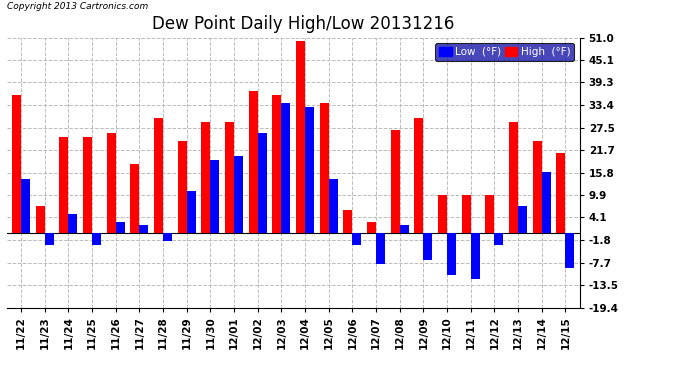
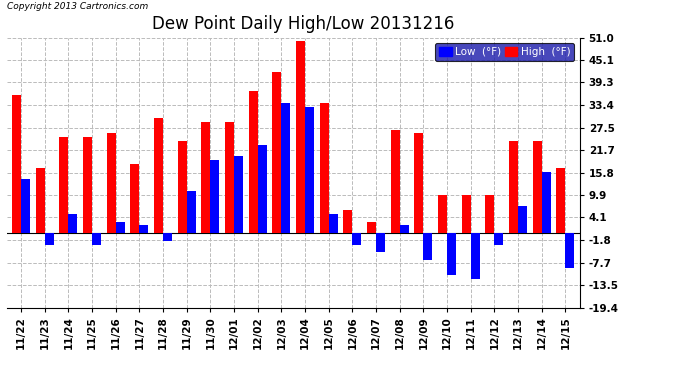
High (°F)/11/23: 7 -> 17
Low (°F)/12/02: 26 -> 23
High (°F)/12/03: 36 -> 42
Low (°F)/12/05: 14 -> 5
Low (°F)/12/07: -8 -> -5
High (°F)/12/09: 30 -> 26
High (°F)/12/13: 29 -> 24
High (°F)/12/15: 21 -> 17
